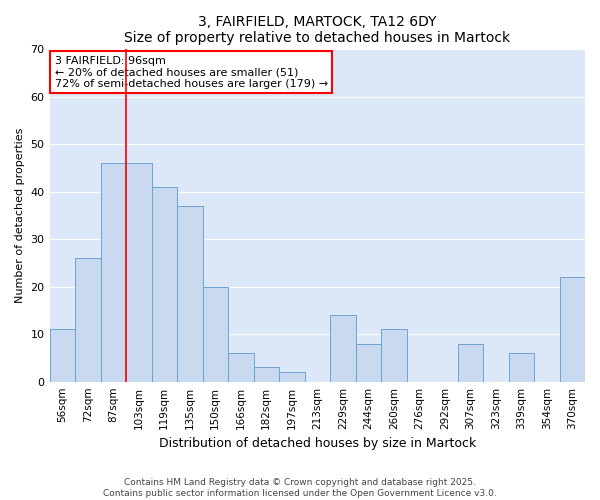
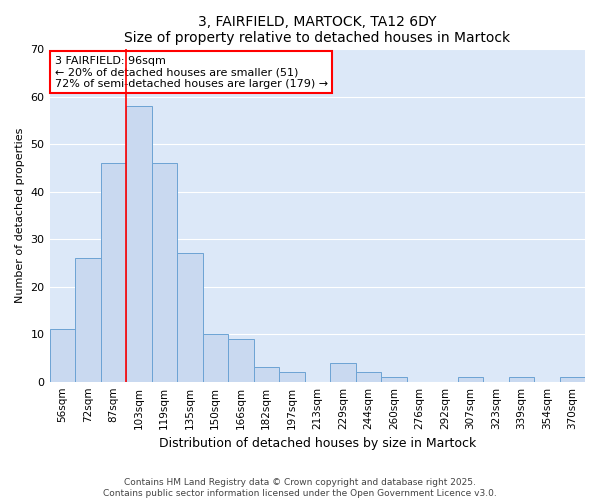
103sqm: 46 -> 58
119sqm: 41 -> 46
135sqm: 37 -> 27
150sqm: 20 -> 10
166sqm: 6 -> 9
229sqm: 14 -> 4
244sqm: 8 -> 2
260sqm: 11 -> 1
307sqm: 8 -> 1
339sqm: 6 -> 1
370sqm: 22 -> 1
